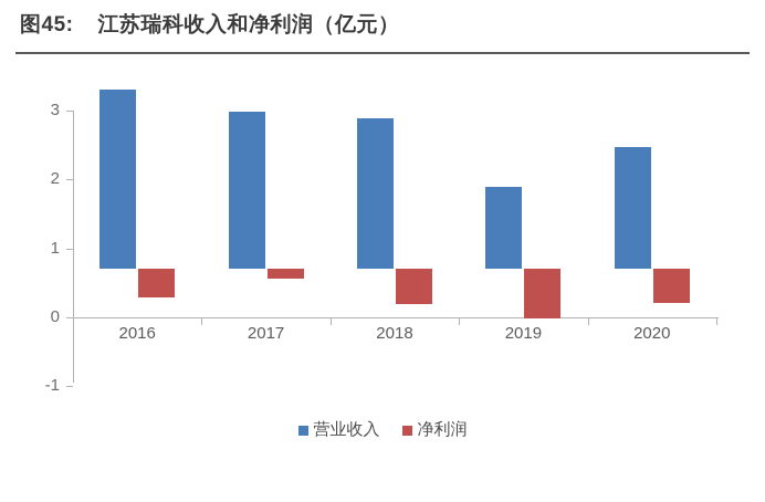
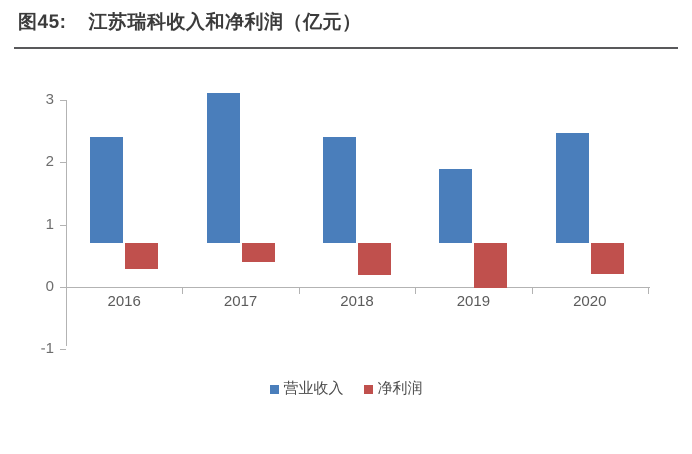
营业收入/2016: 2.6 -> 1.7
营业收入/2017: 2.3 -> 2.4
净利润/2017: -0.1 -> -0.3
营业收入/2018: 2.2 -> 1.7
